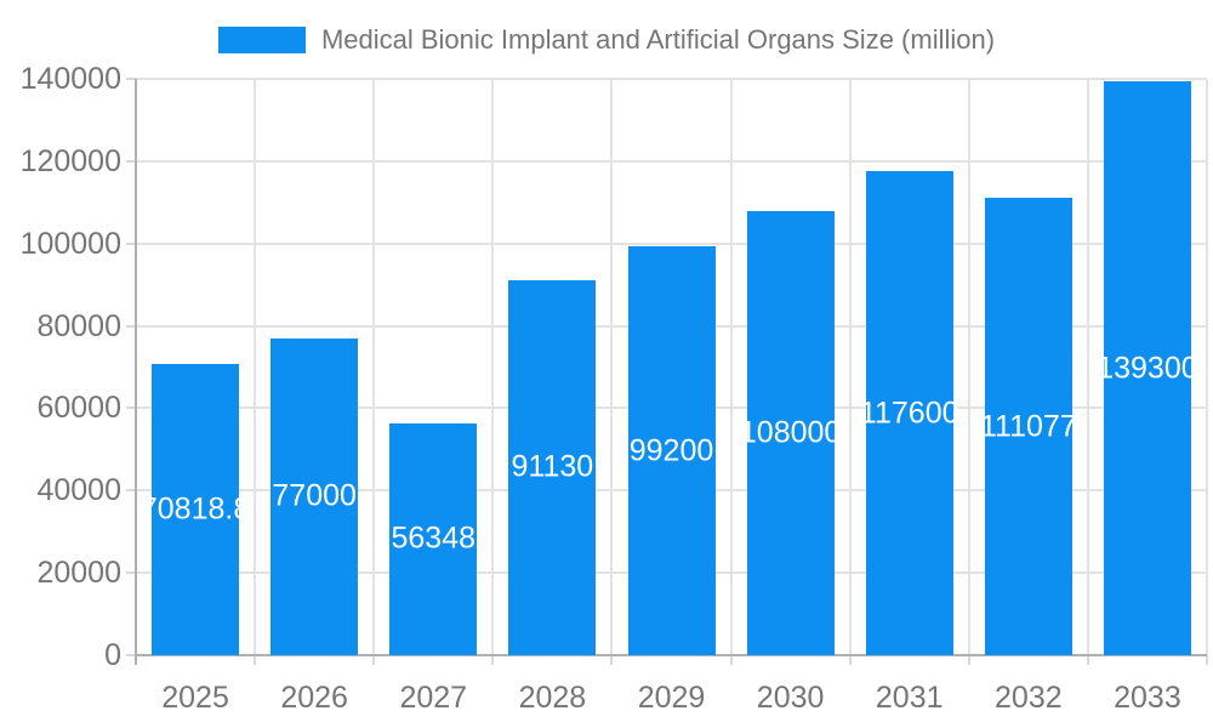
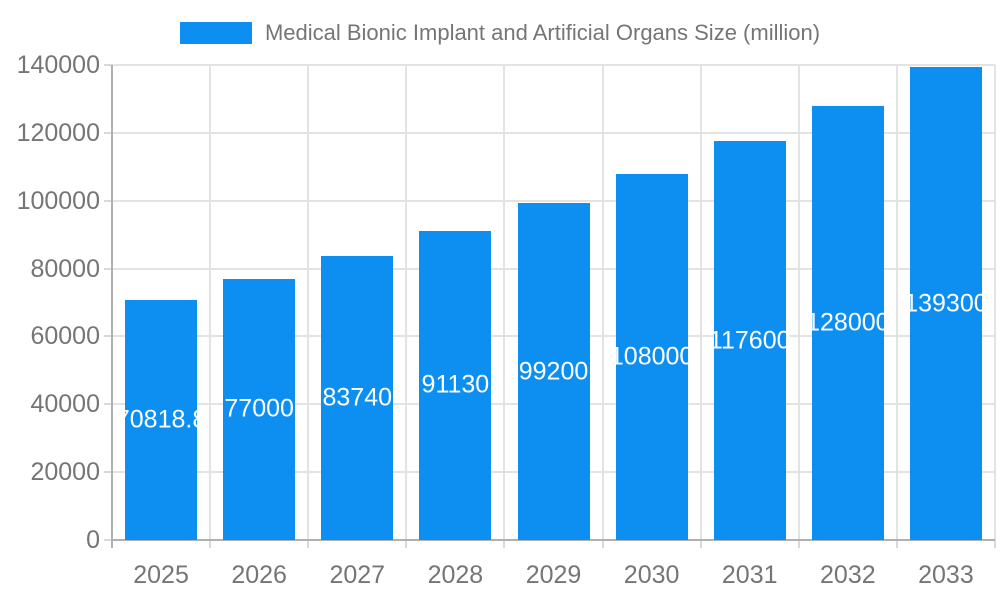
2027: 56348 -> 83740
2032: 111077 -> 128000
